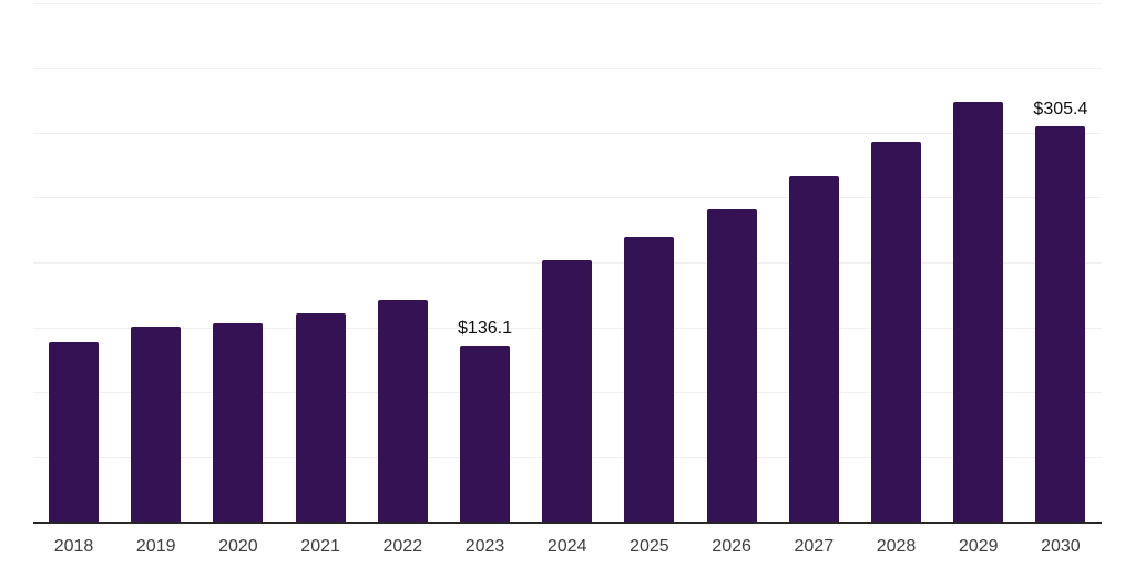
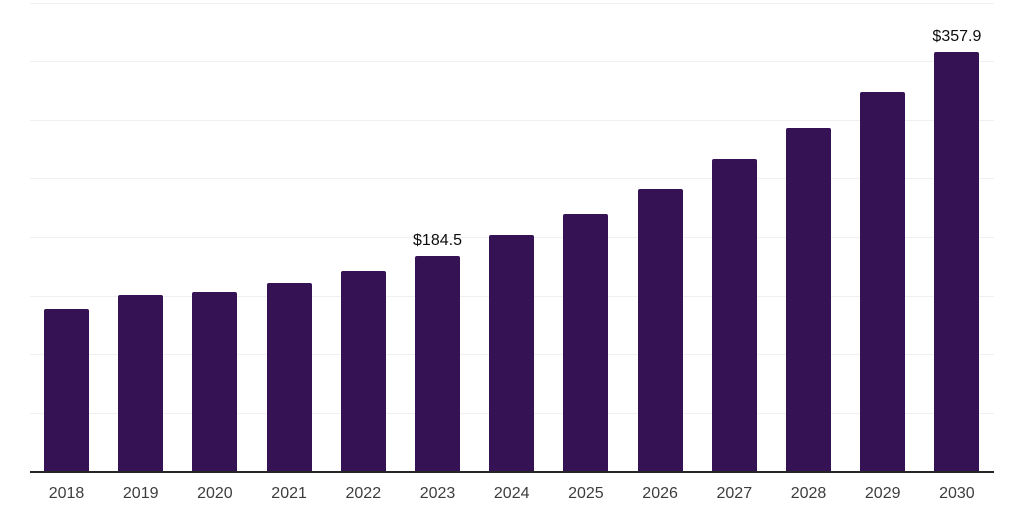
2023: $136.1 -> $184.5
2030: $305.4 -> $357.9
